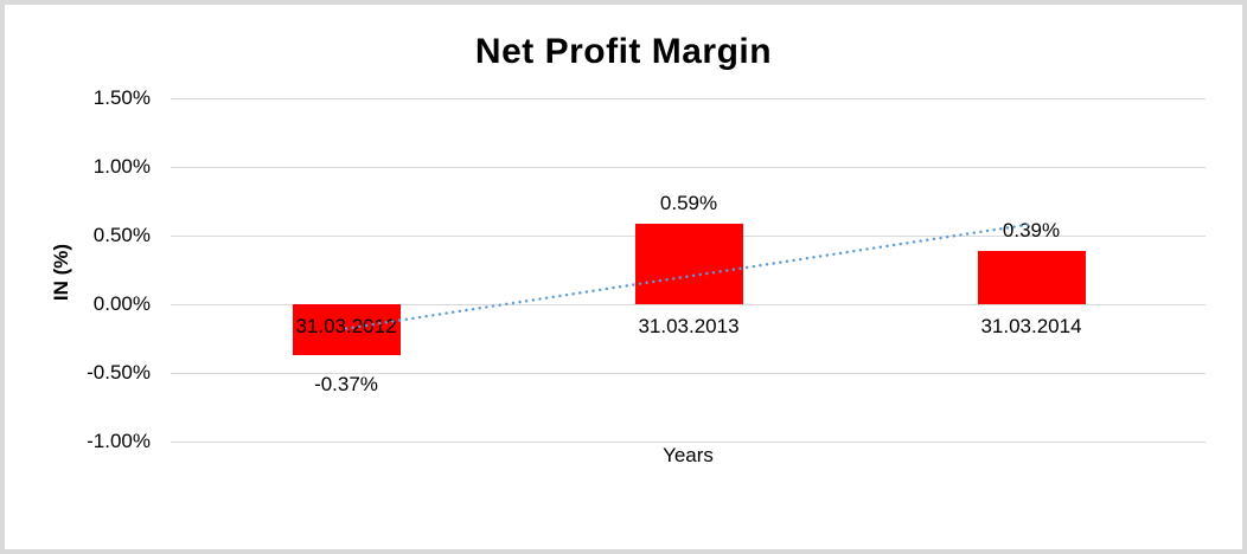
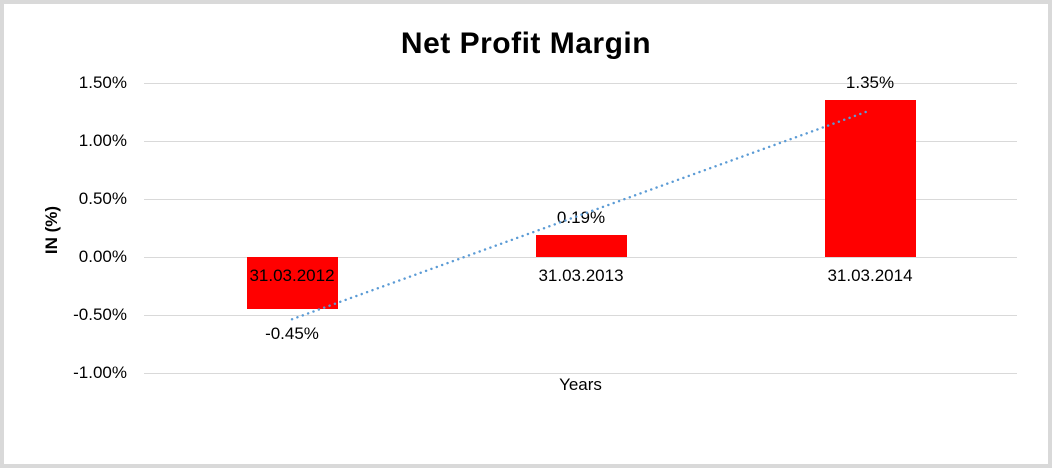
31.03.2012: -0.37% -> -0.45%
31.03.2013: 0.59% -> 0.19%
31.03.2014: 0.39% -> 1.35%
